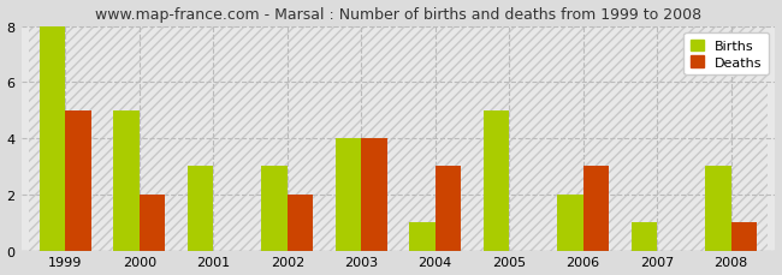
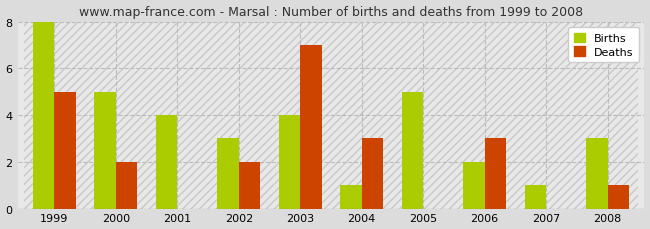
Births/2001: 3 -> 4
Deaths/2003: 4 -> 7
